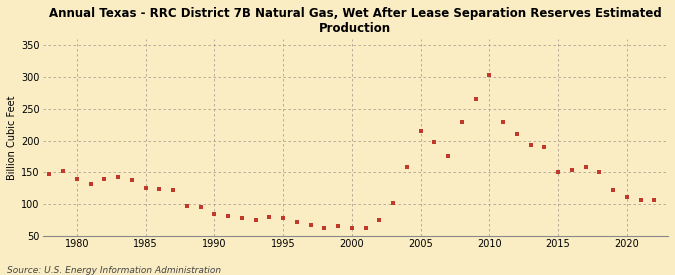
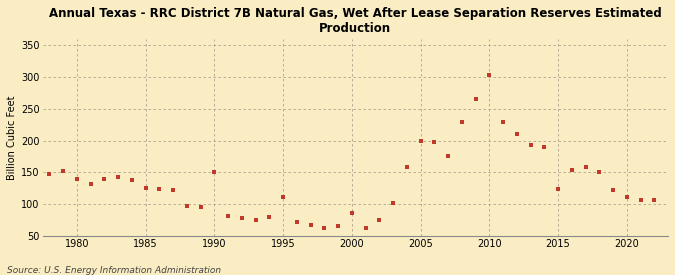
1990: 85 -> 150
1995: 78 -> 112
2000: 63 -> 86
2005: 215 -> 200
2015: 150 -> 124
